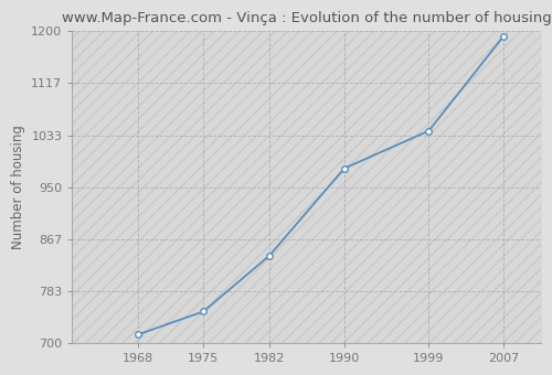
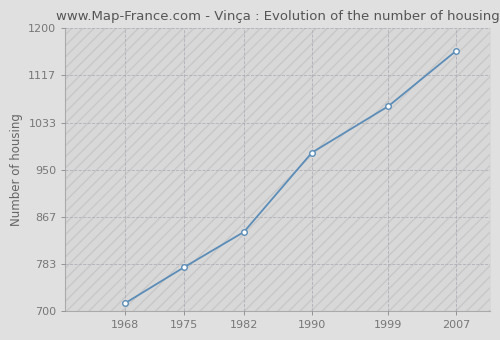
1975: 751 -> 778
1999: 1040 -> 1062
2007: 1192 -> 1160
